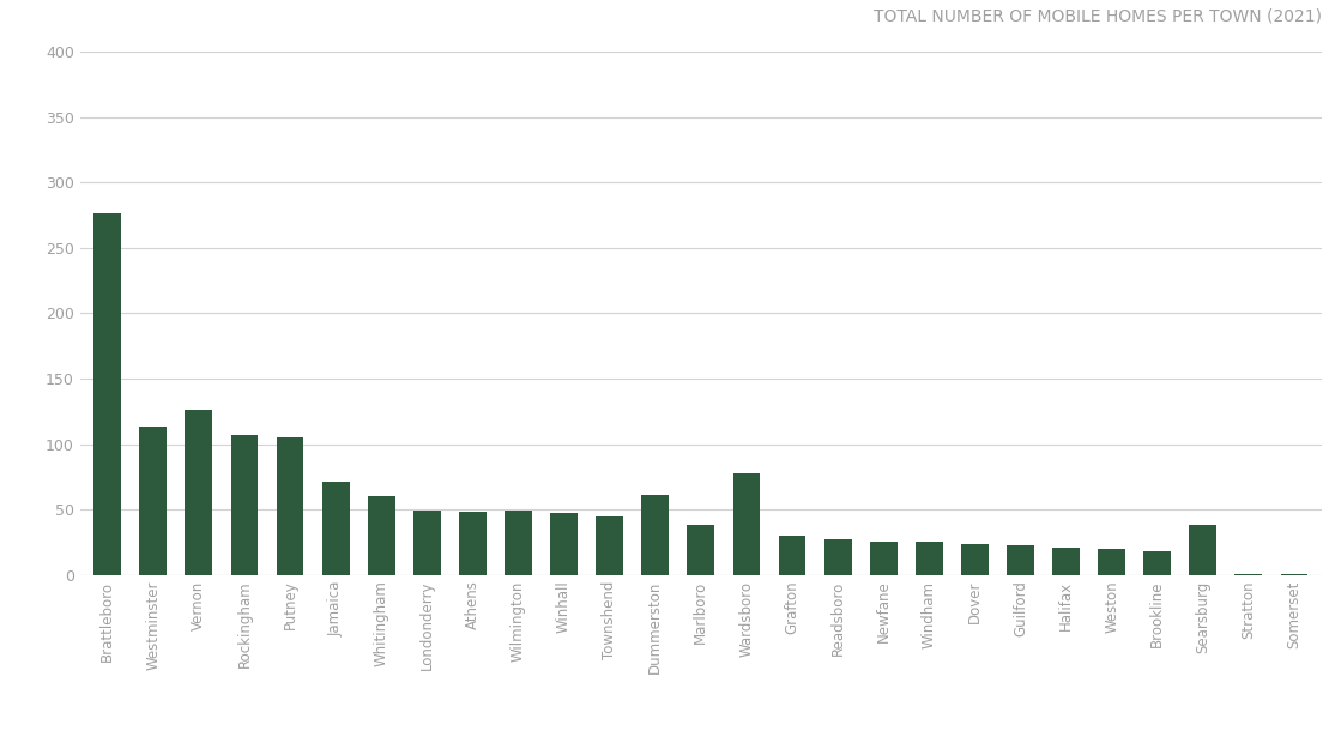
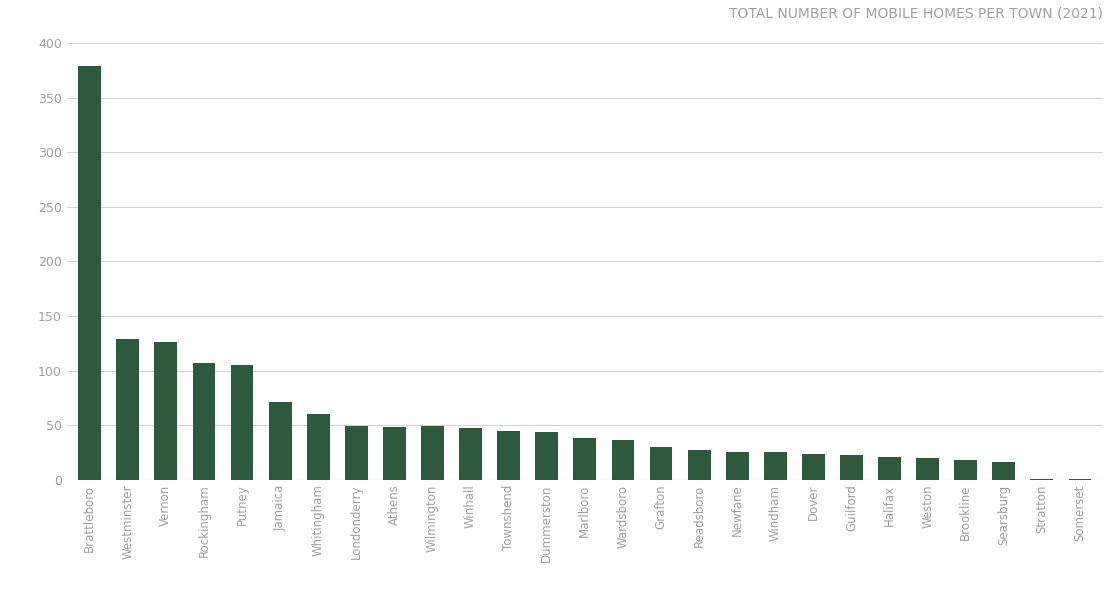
Brattleboro: 276 -> 379
Westminster: 113 -> 129
Dummerston: 61 -> 44
Wardsboro: 78 -> 36
Searsburg: 38 -> 16
